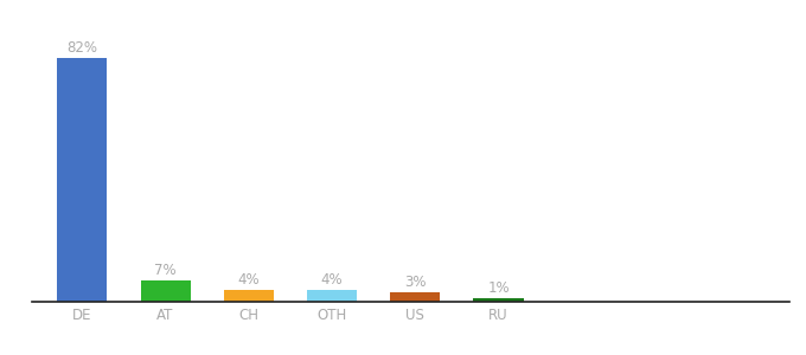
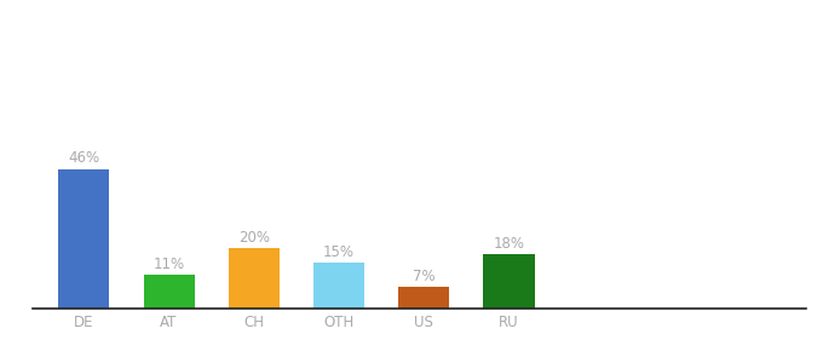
DE: 82% -> 46%
AT: 7% -> 11%
CH: 4% -> 20%
OTH: 4% -> 15%
US: 3% -> 7%
RU: 1% -> 18%
